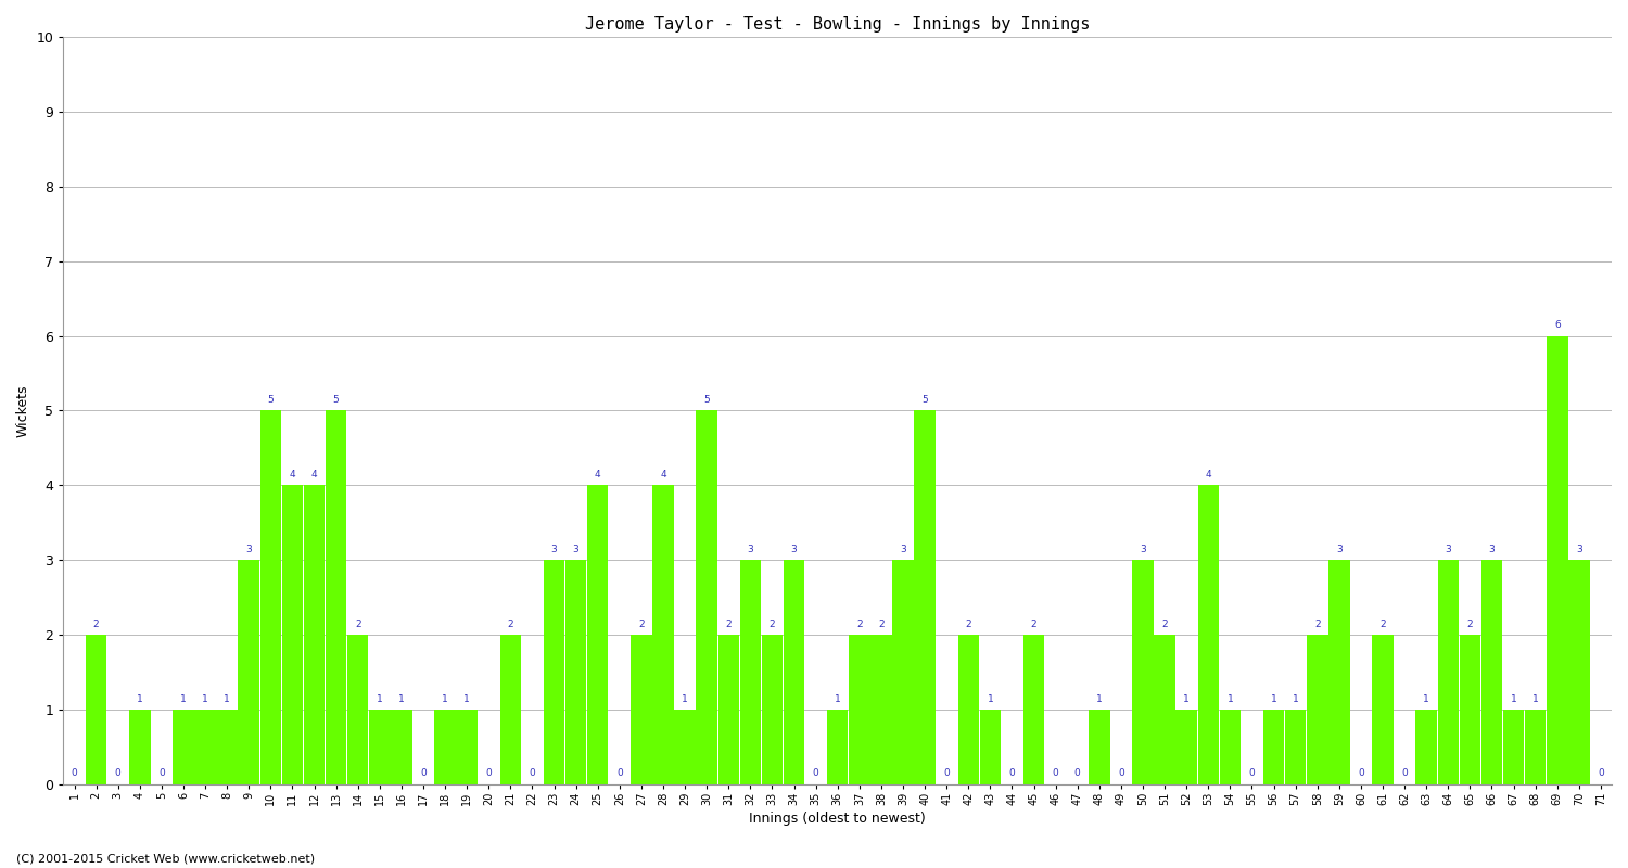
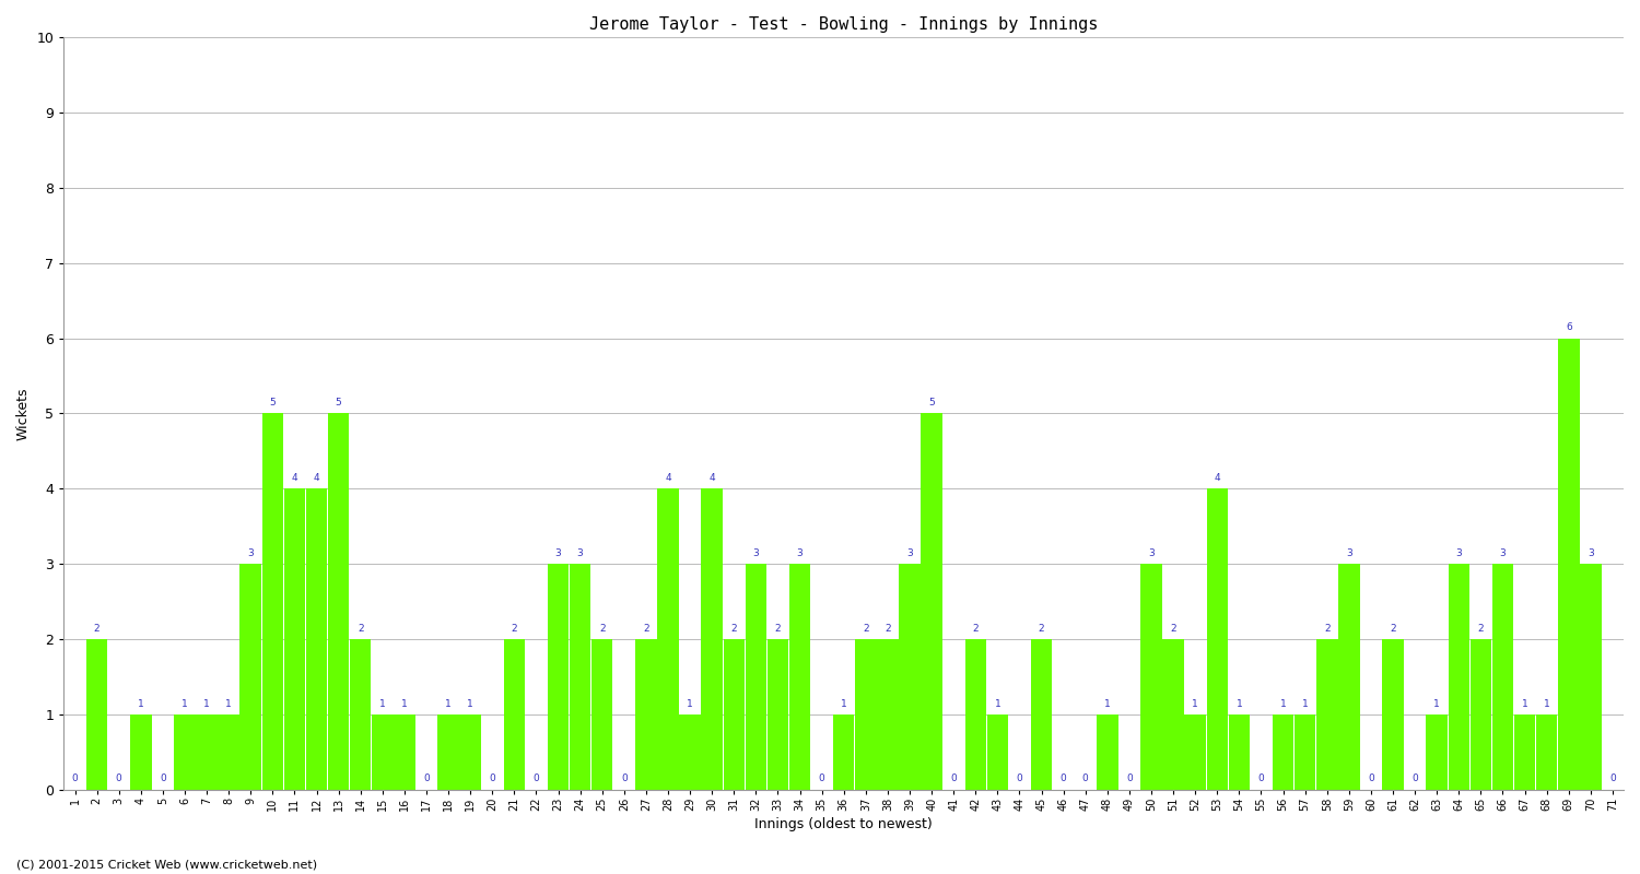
25: 4 -> 2
30: 5 -> 4
